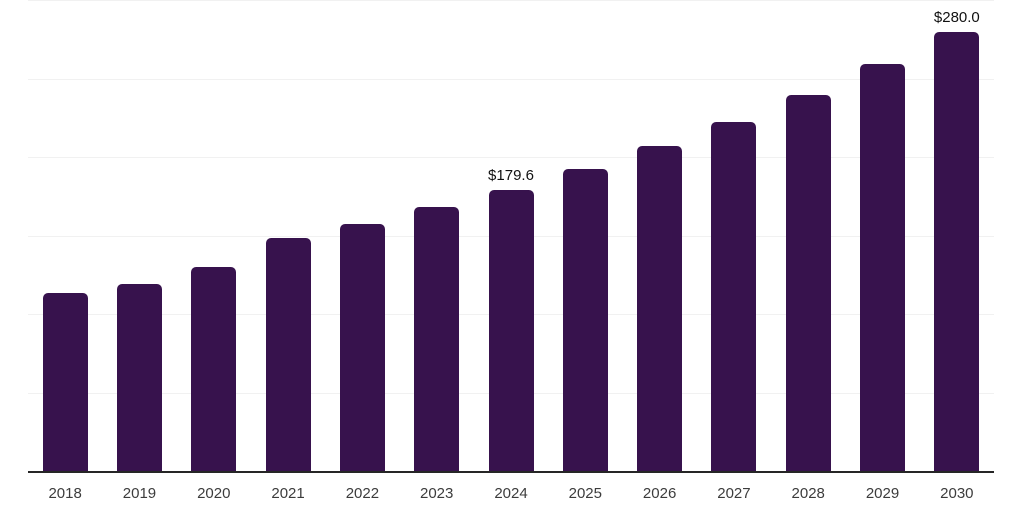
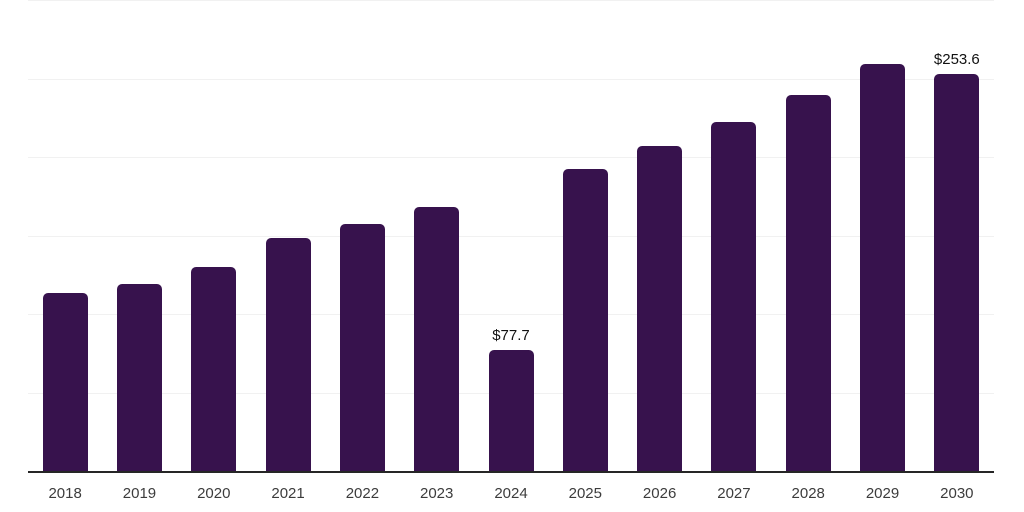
2024: $179.6 -> $77.7
2030: $280.0 -> $253.6
